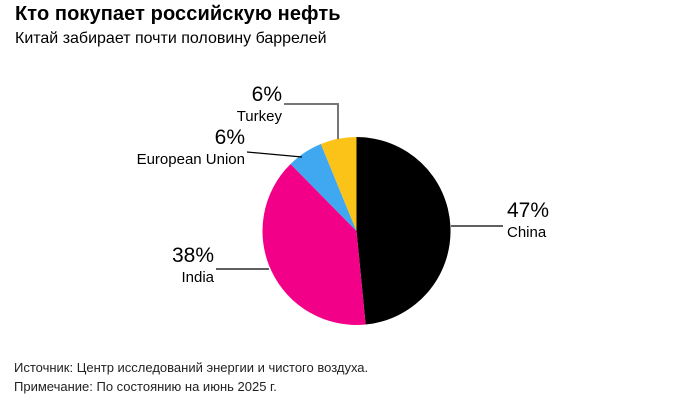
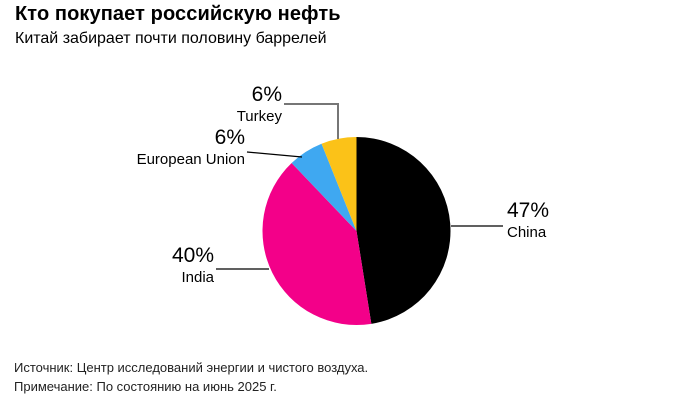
India: 38% -> 40%
